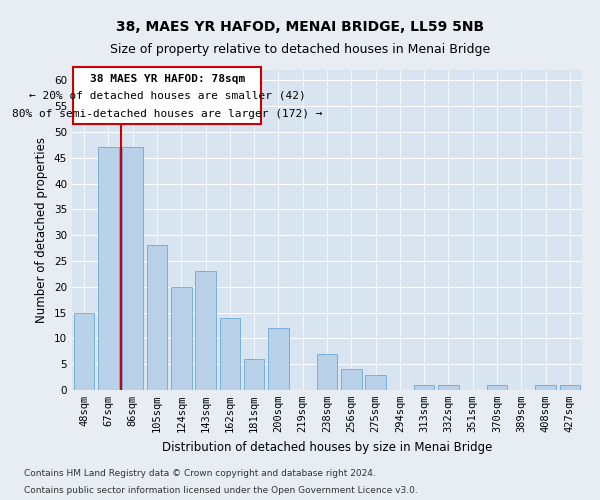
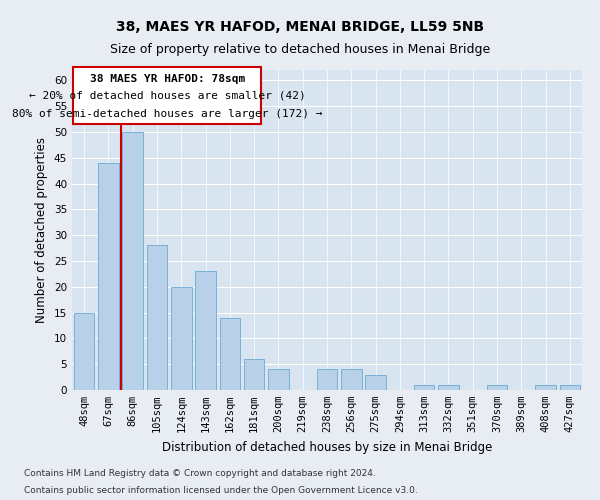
67sqm: 47 -> 44
86sqm: 47 -> 50
200sqm: 12 -> 4
238sqm: 7 -> 4
